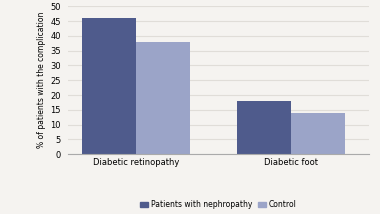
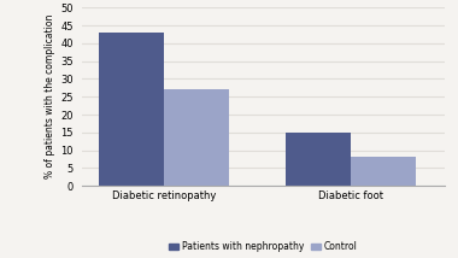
Patients with nephropathy/Diabetic retinopathy: 46 -> 43
Control/Diabetic retinopathy: 38 -> 27
Patients with nephropathy/Diabetic foot: 18 -> 15
Control/Diabetic foot: 14 -> 8
